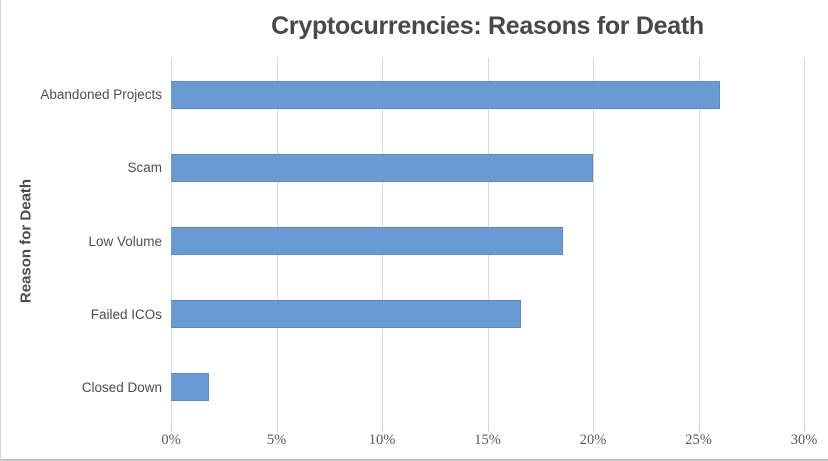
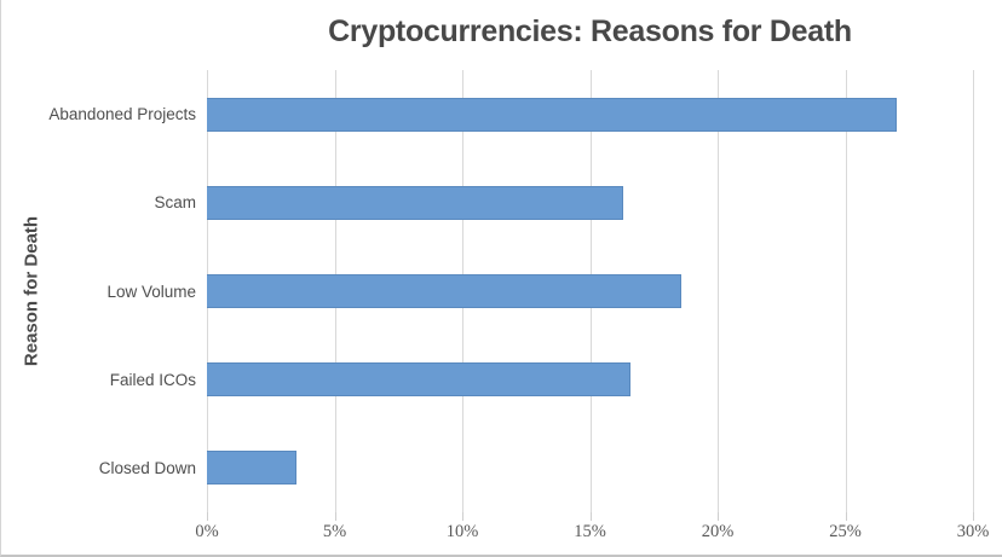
Abandoned Projects: 26.0% -> 27.0%
Scam: 20.0% -> 16.3%
Closed Down: 1.8% -> 3.5%
